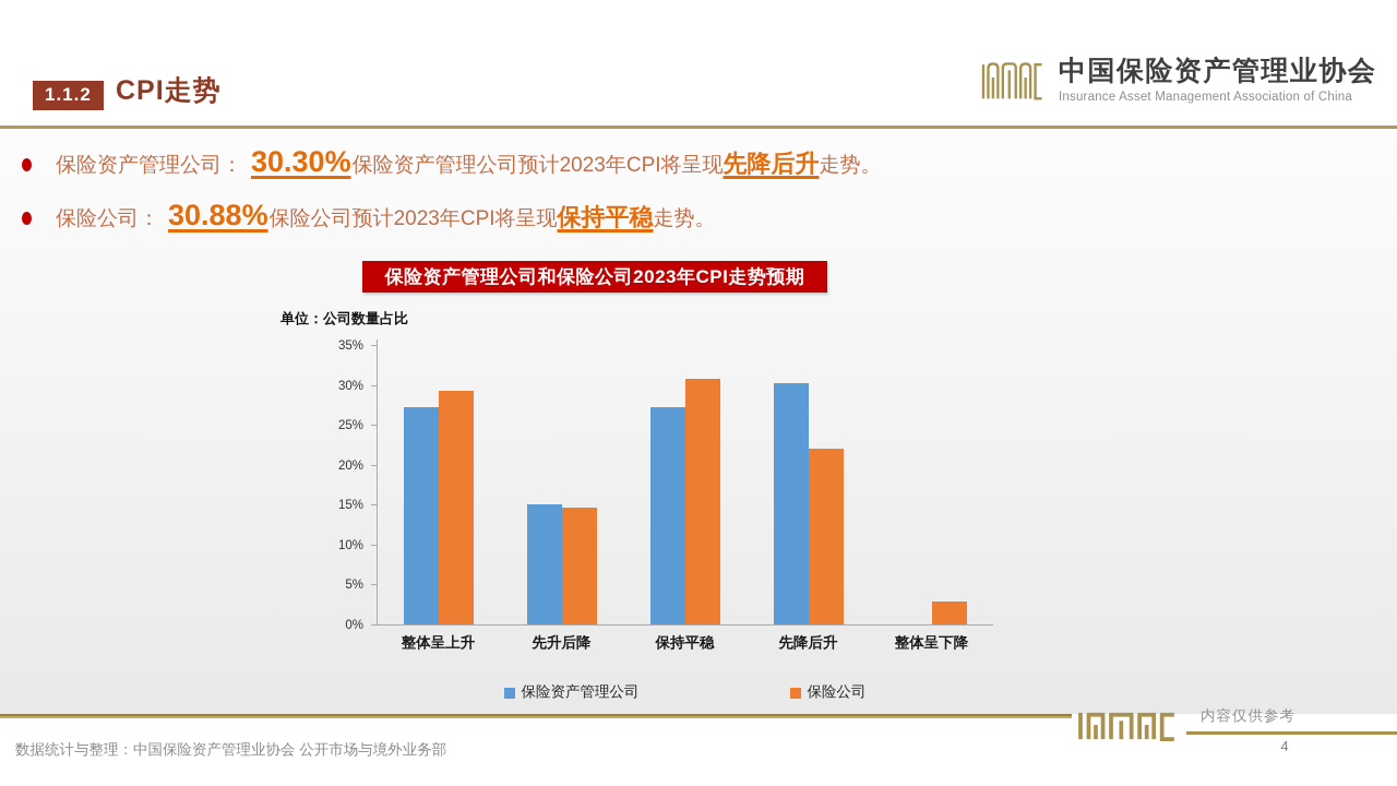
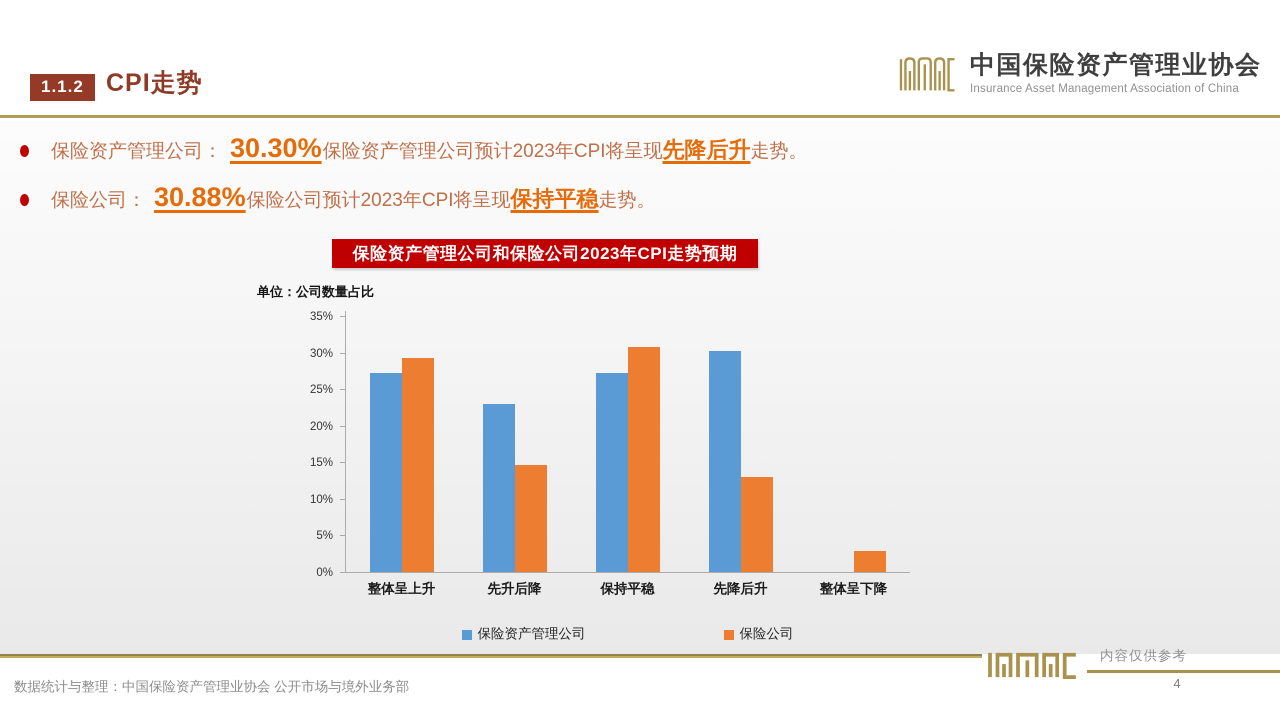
保险资产管理公司/先升后降: 15% -> 23%
保险公司/先降后升: 22% -> 13%
